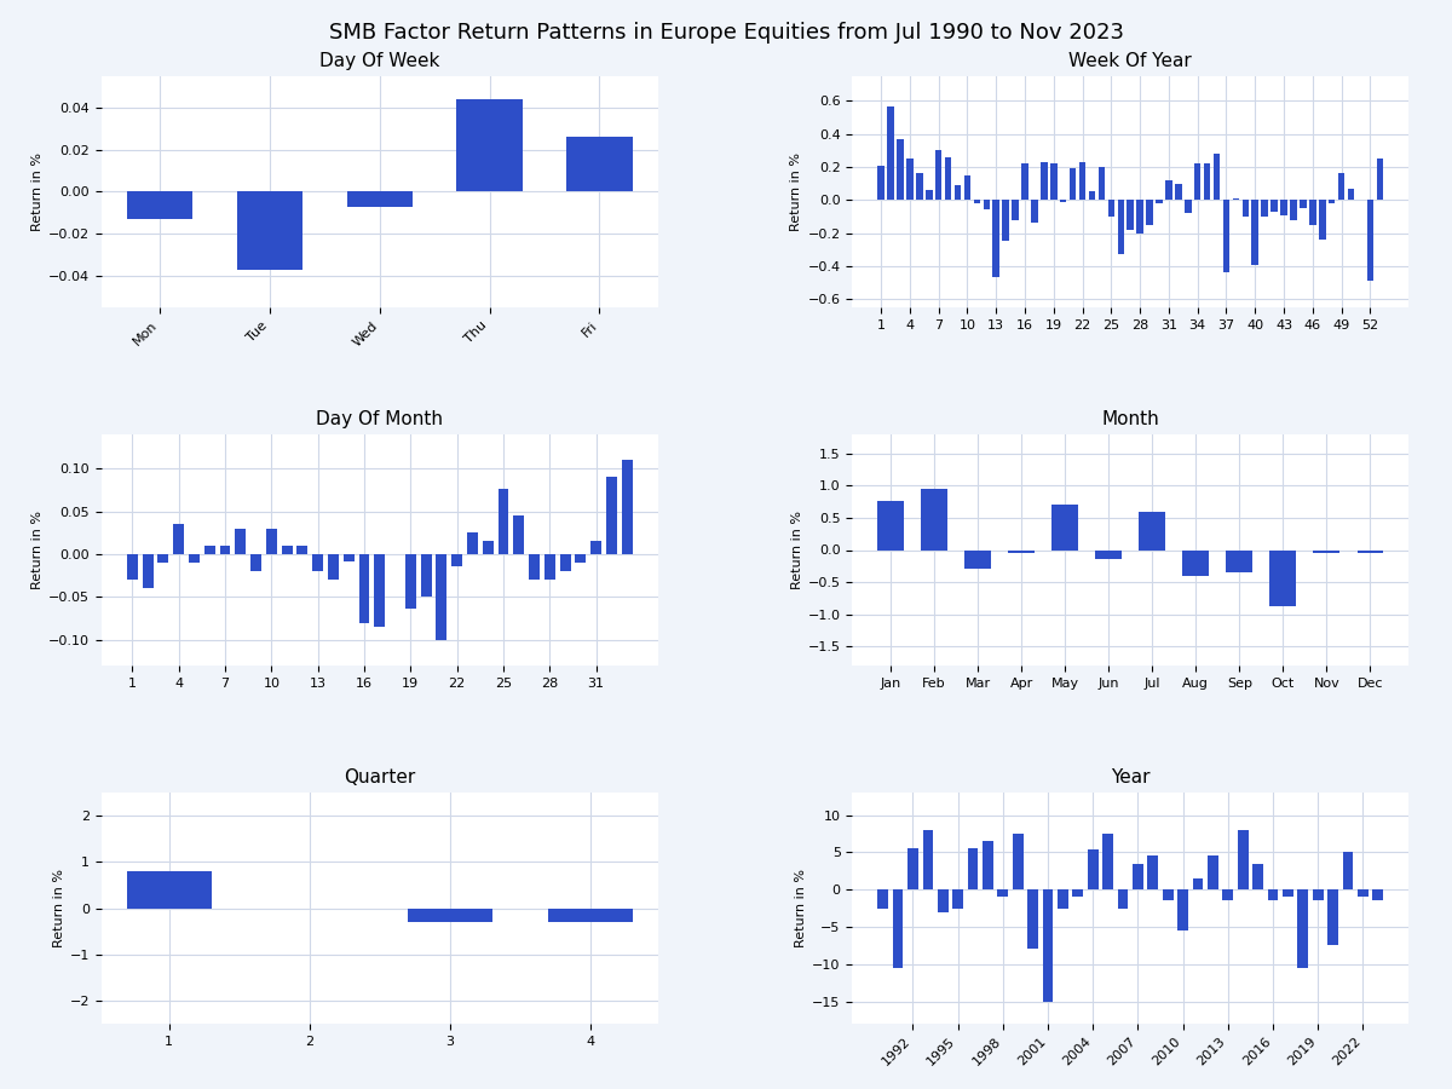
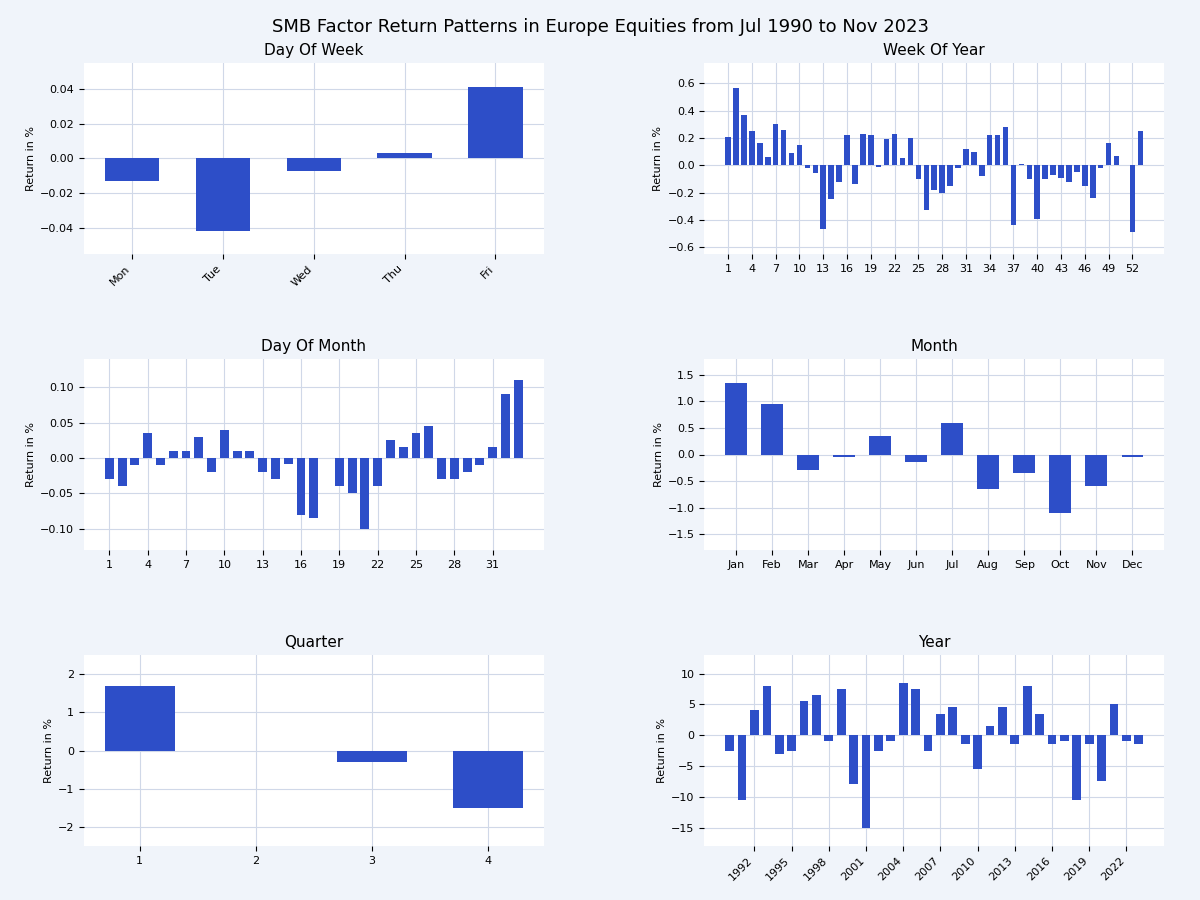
Day Of Week/Tue: -0.037 -> -0.042
Day Of Week/Thu: 0.044 -> 0.003
Day Of Week/Fri: 0.026 -> 0.041
Day Of Month/10: 0.030 -> 0.040
Day Of Month/19: -0.064 -> -0.040
Day Of Month/22: -0.014 -> -0.040
Day Of Month/25: 0.076 -> 0.035
Month/Jan: 0.76 -> 1.35
Month/May: 0.70 -> 0.35
Month/Aug: -0.40 -> -0.65
Month/Oct: -0.88 -> -1.10
Month/Nov: -0.04 -> -0.60
Quarter/1: 0.8 -> 1.7
Quarter/4: -0.3 -> -1.5
Year/1992: 5.6 -> 4.0
Year/2004: 5.4 -> 8.5
